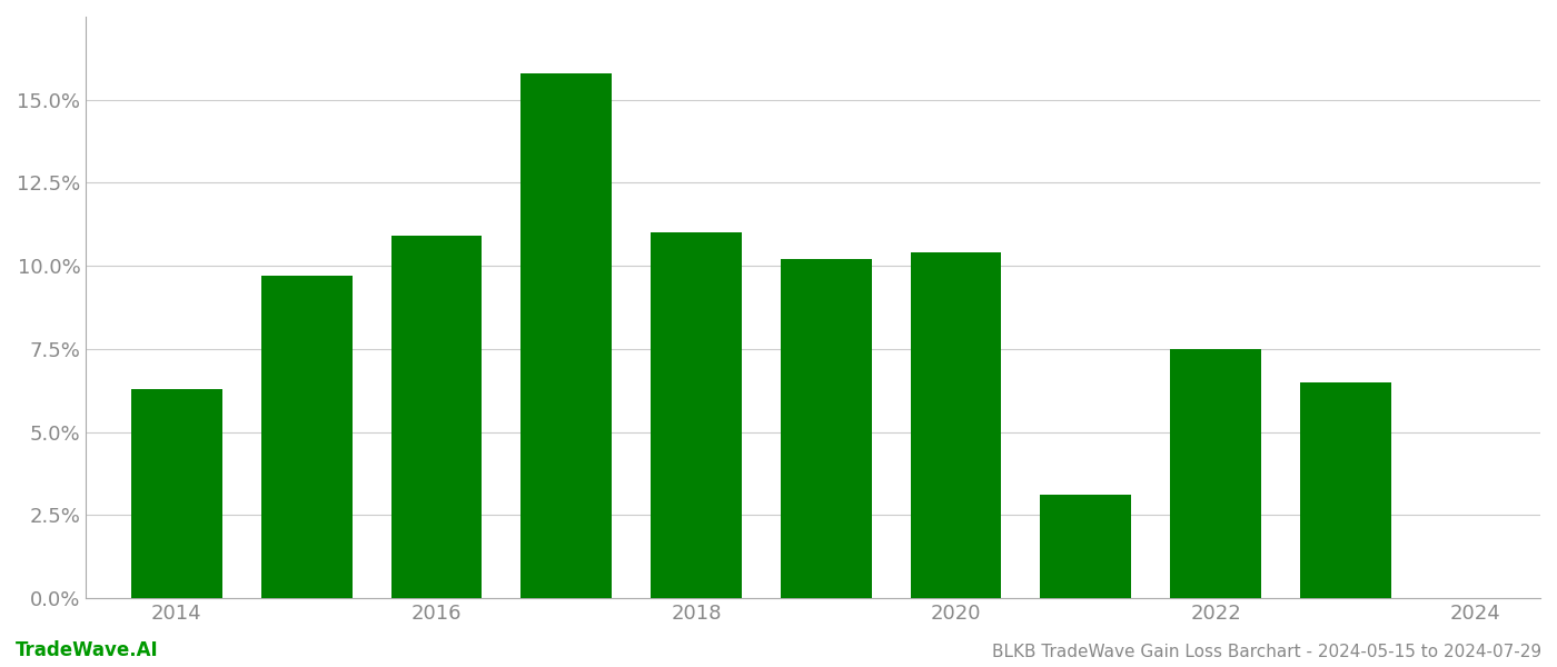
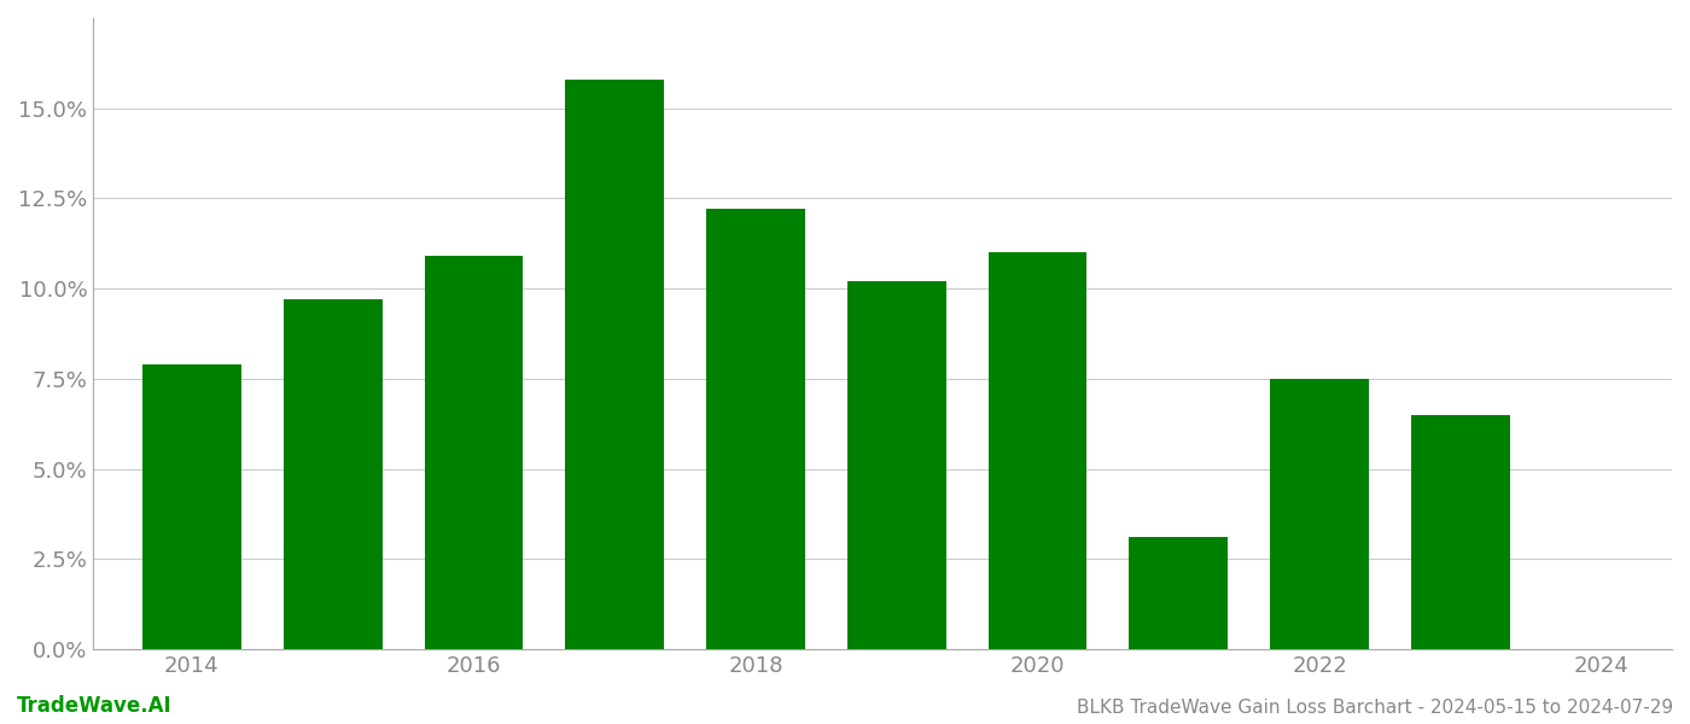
2014: 6.3% -> 7.9%
2018: 11.0% -> 12.2%
2020: 10.4% -> 11.0%
